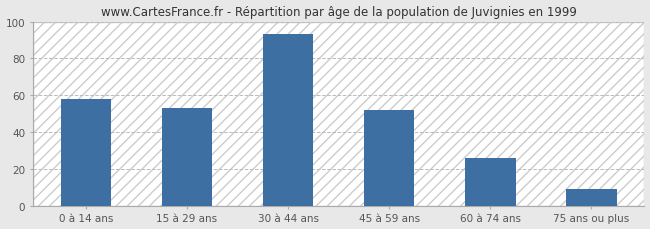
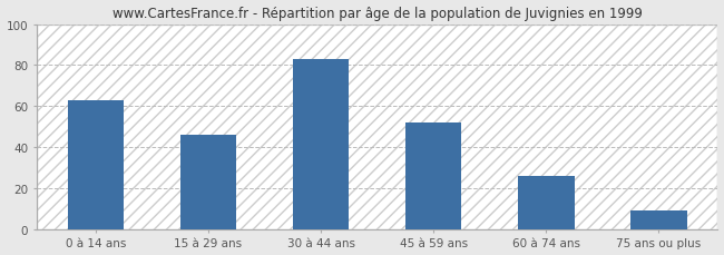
0 à 14 ans: 58 -> 63
15 à 29 ans: 53 -> 46
30 à 44 ans: 93 -> 83
